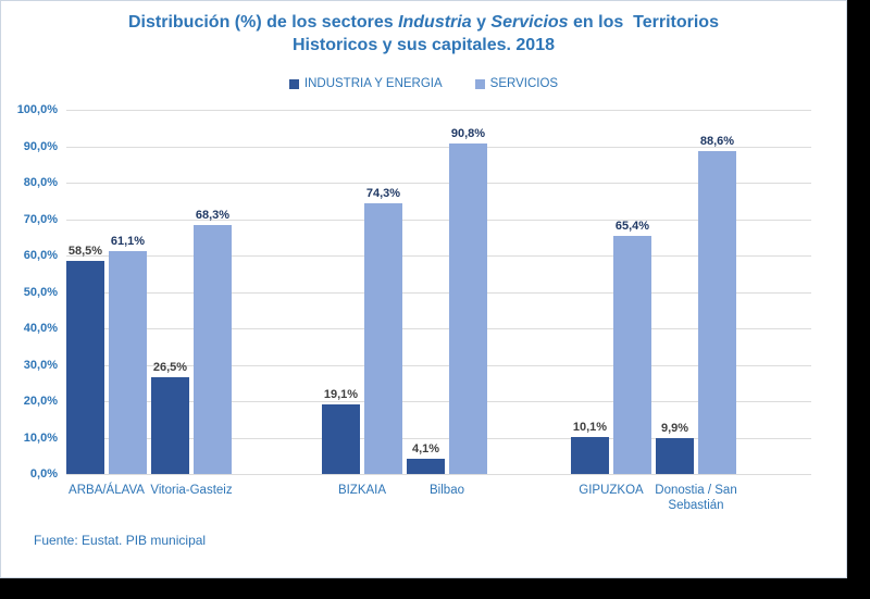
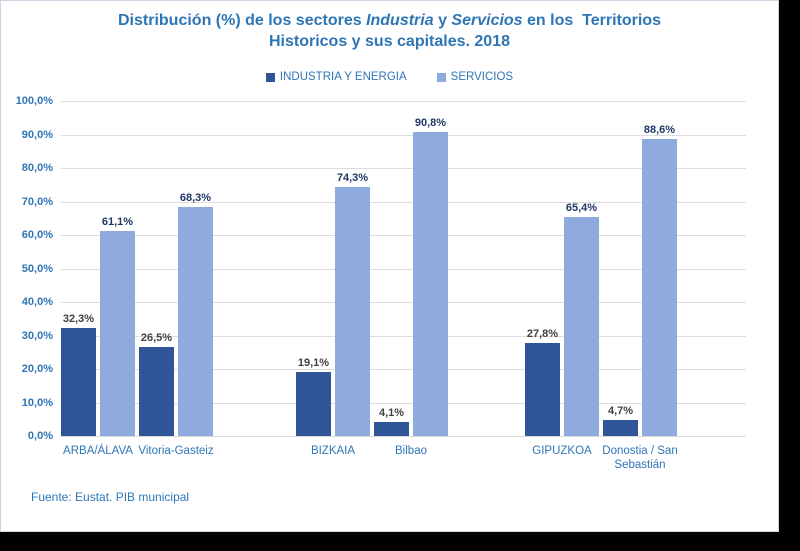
INDUSTRIA Y ENERGIA/ARBA/ÁLAVA: 58,5% -> 32,3%
INDUSTRIA Y ENERGIA/GIPUZKOA: 10,1% -> 27,8%
INDUSTRIA Y ENERGIA/Donostia / San Sebastián: 9,9% -> 4,7%
